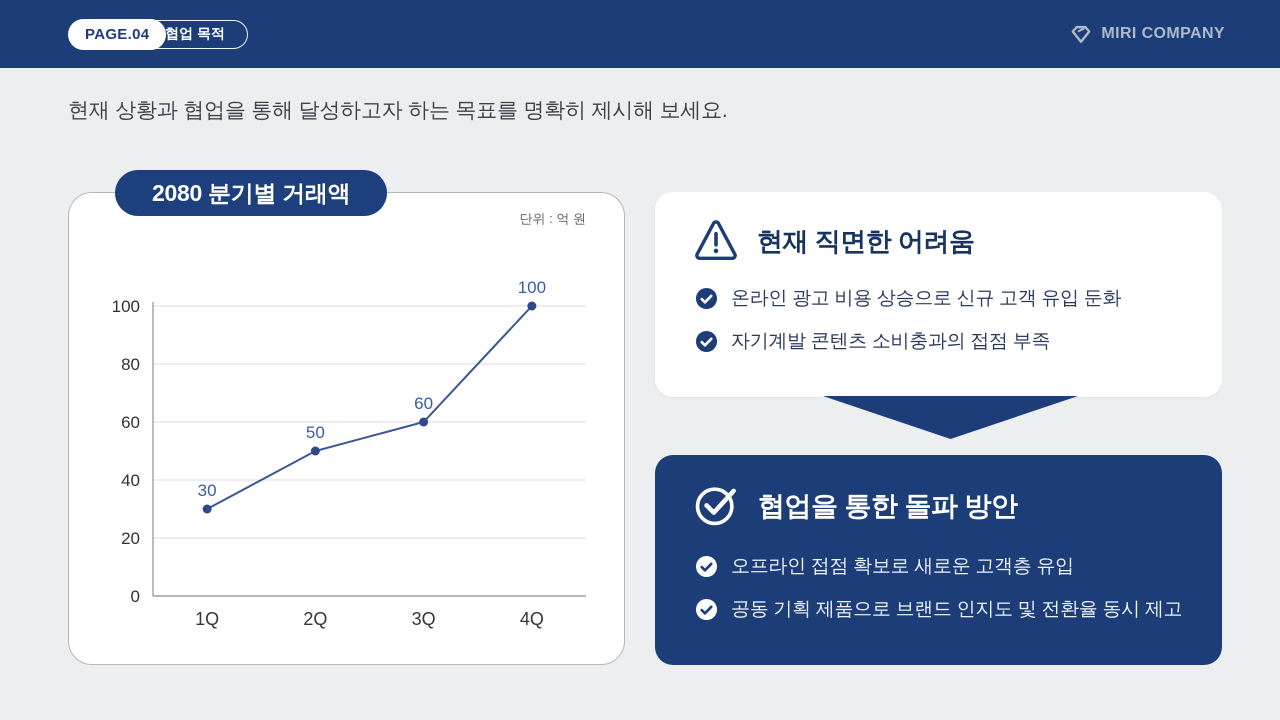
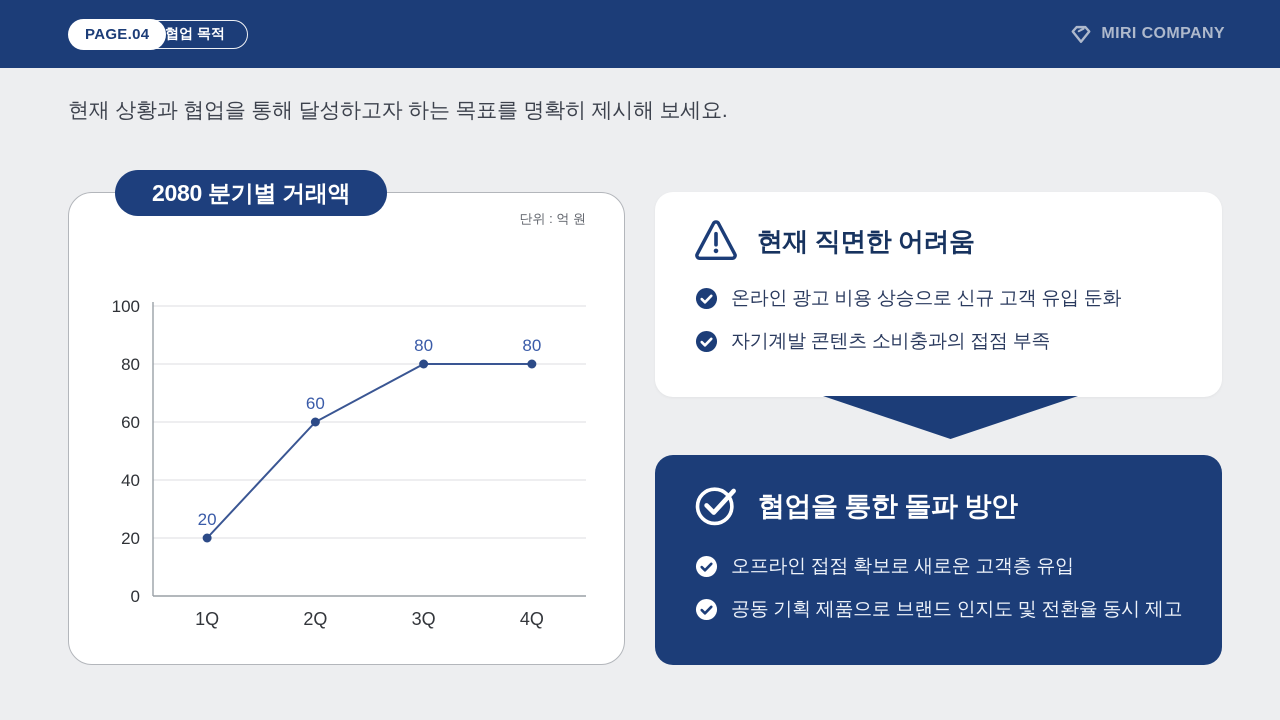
1Q: 30 -> 20
2Q: 50 -> 60
3Q: 60 -> 80
4Q: 100 -> 80
